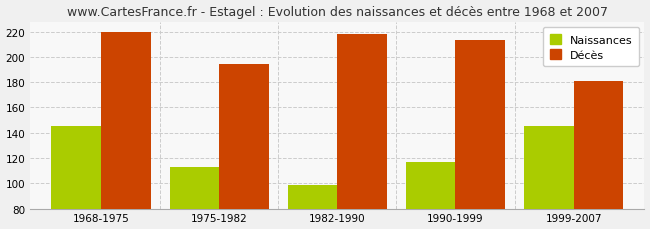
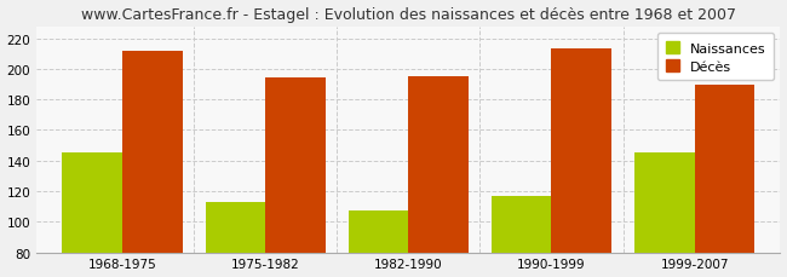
Décès/1968-1975: 220 -> 212
Naissances/1982-1990: 99 -> 107
Décès/1982-1990: 218 -> 195
Décès/1999-2007: 181 -> 190
